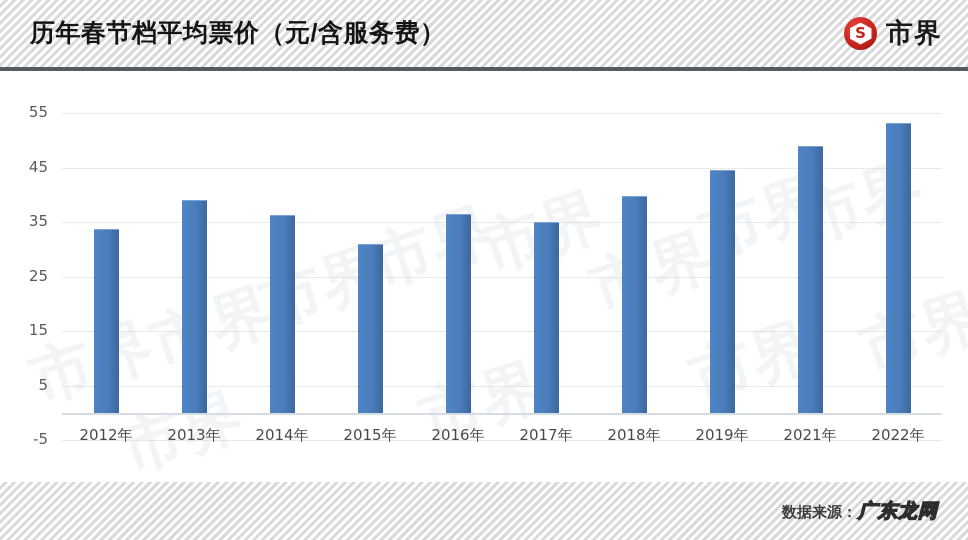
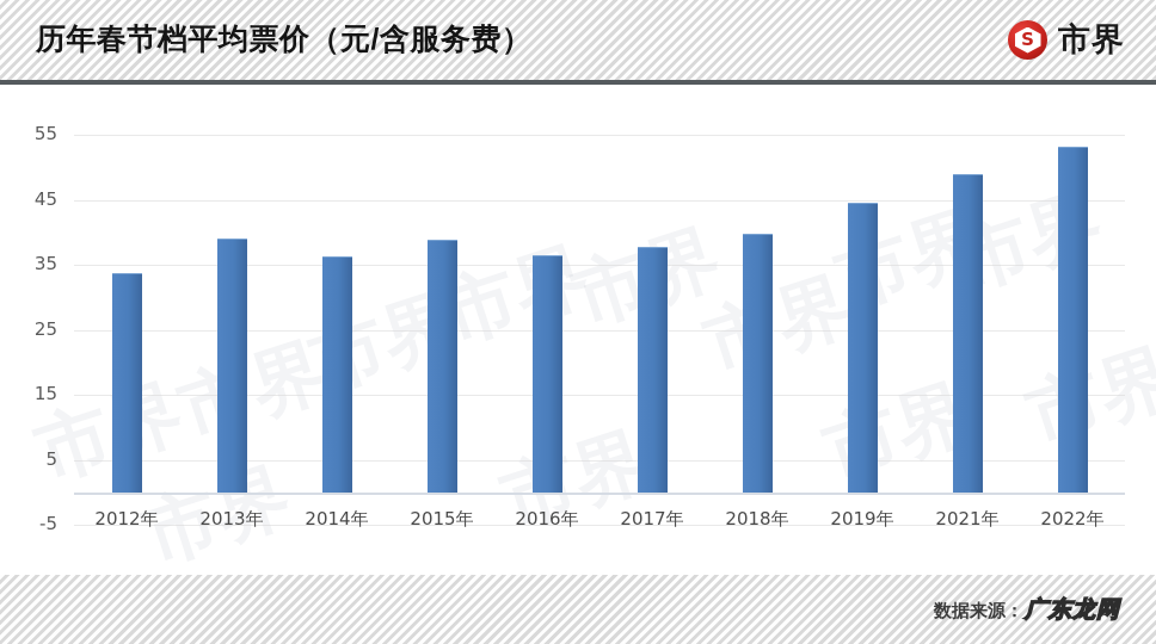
2015年: 31 -> 39
2017年: 35 -> 38
